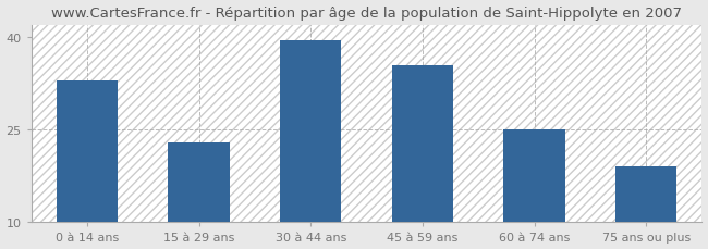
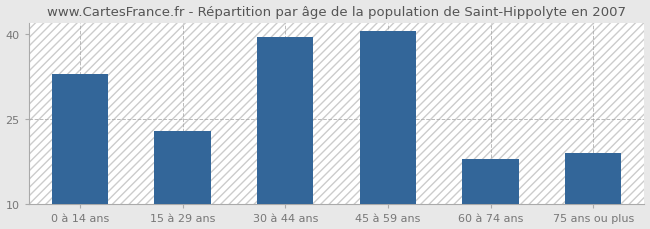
45 à 59 ans: 35.4 -> 40.5
60 à 74 ans: 25.0 -> 18.0
